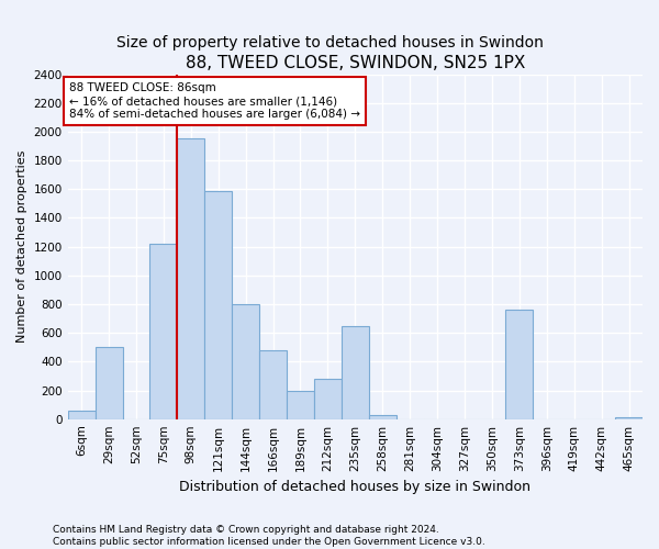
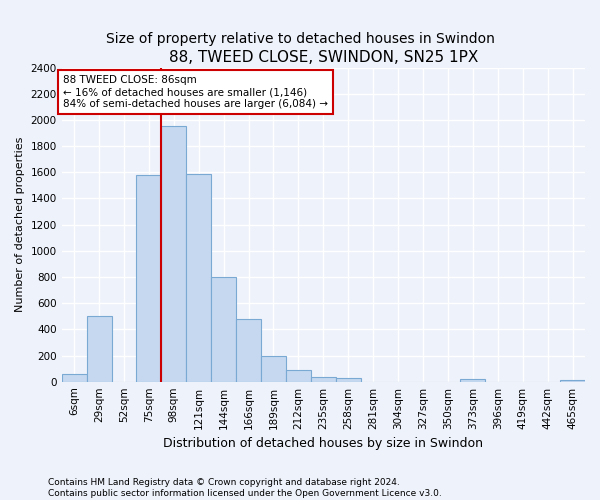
75sqm: 1220 -> 1580
212sqm: 280 -> 90
235sqm: 650 -> 40
373sqm: 760 -> 20
